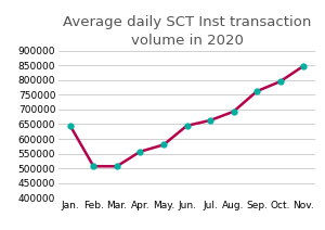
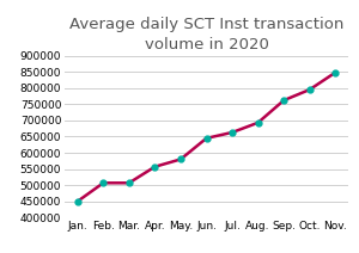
Jan.: 645000 -> 450000
